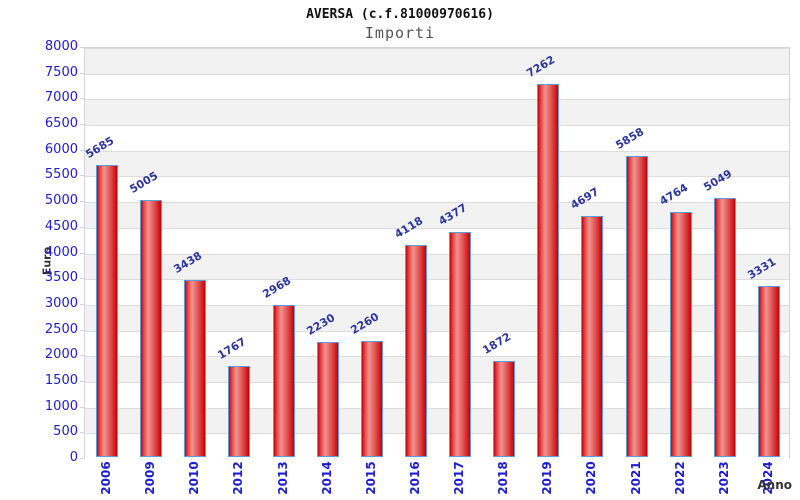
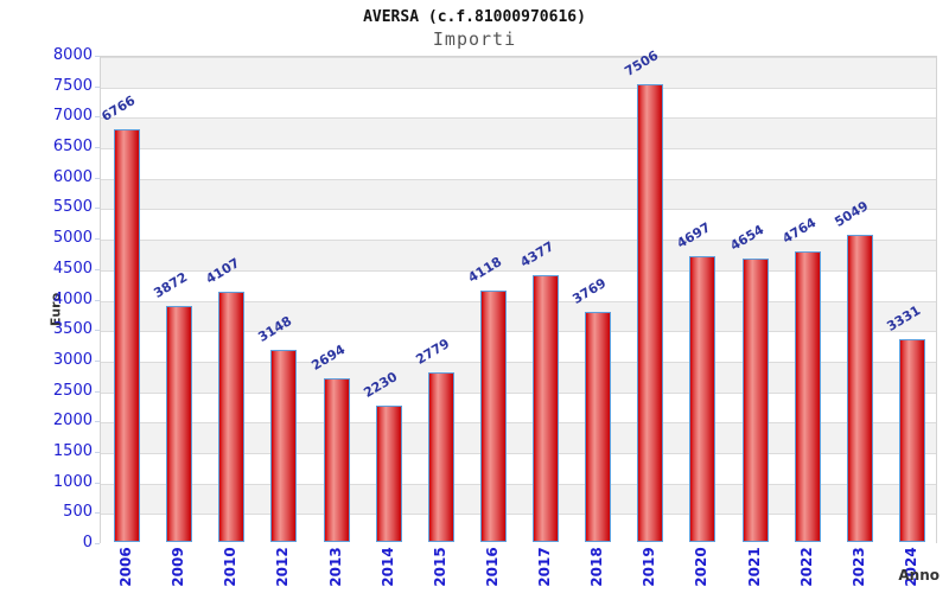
2006: 5685 -> 6766
2009: 5005 -> 3872
2010: 3438 -> 4107
2012: 1767 -> 3148
2013: 2968 -> 2694
2015: 2260 -> 2779
2018: 1872 -> 3769
2019: 7262 -> 7506
2021: 5858 -> 4654
